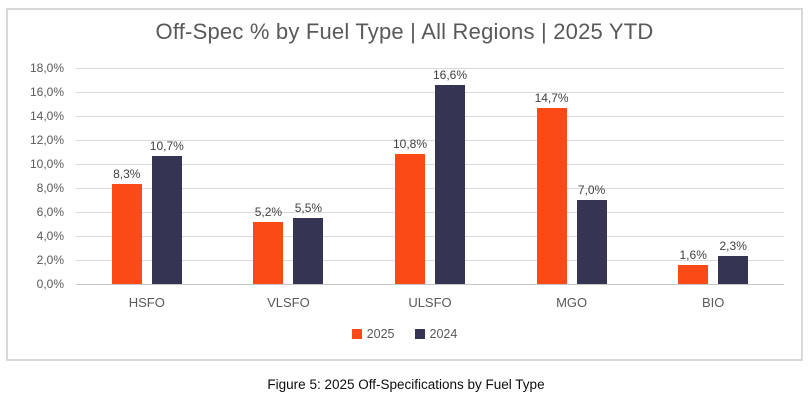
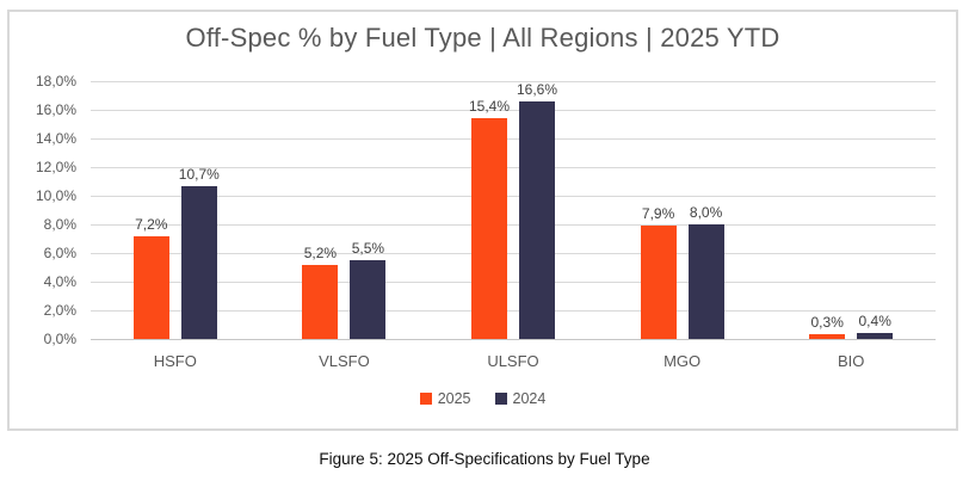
2025/HSFO: 8,3% -> 7,2%
2025/ULSFO: 10,8% -> 15,4%
2025/MGO: 14,7% -> 7,9%
2024/MGO: 7,0% -> 8,0%
2025/BIO: 1,6% -> 0,3%
2024/BIO: 2,3% -> 0,4%
